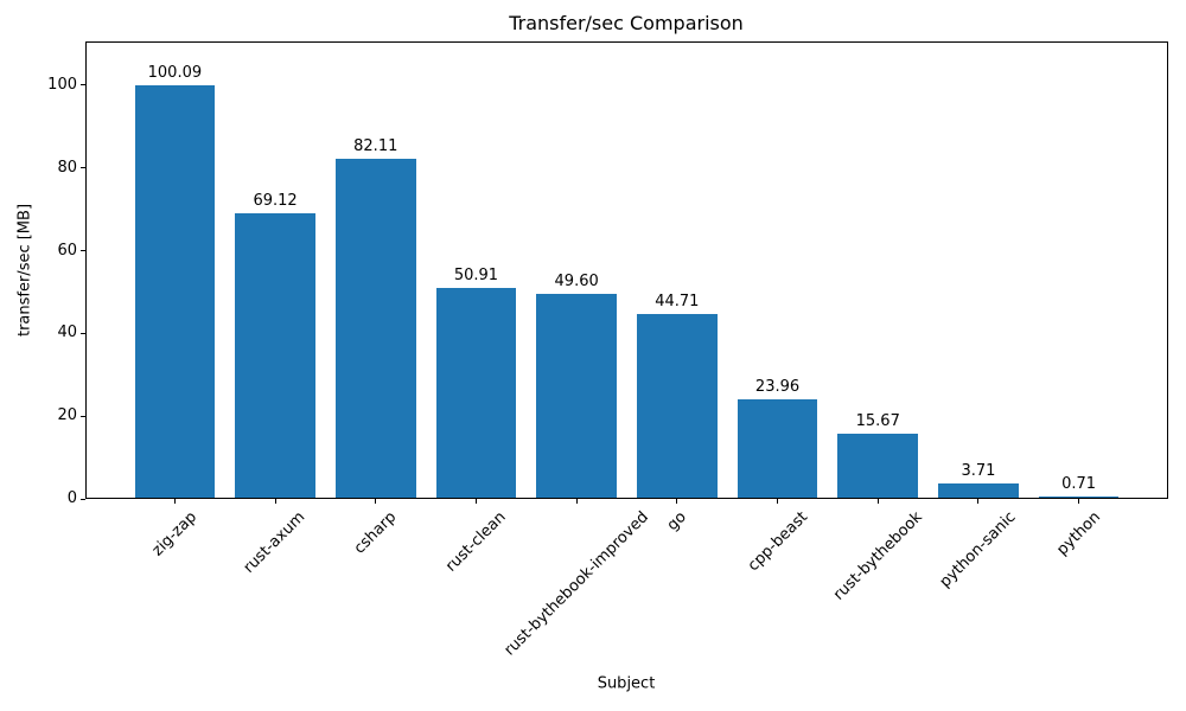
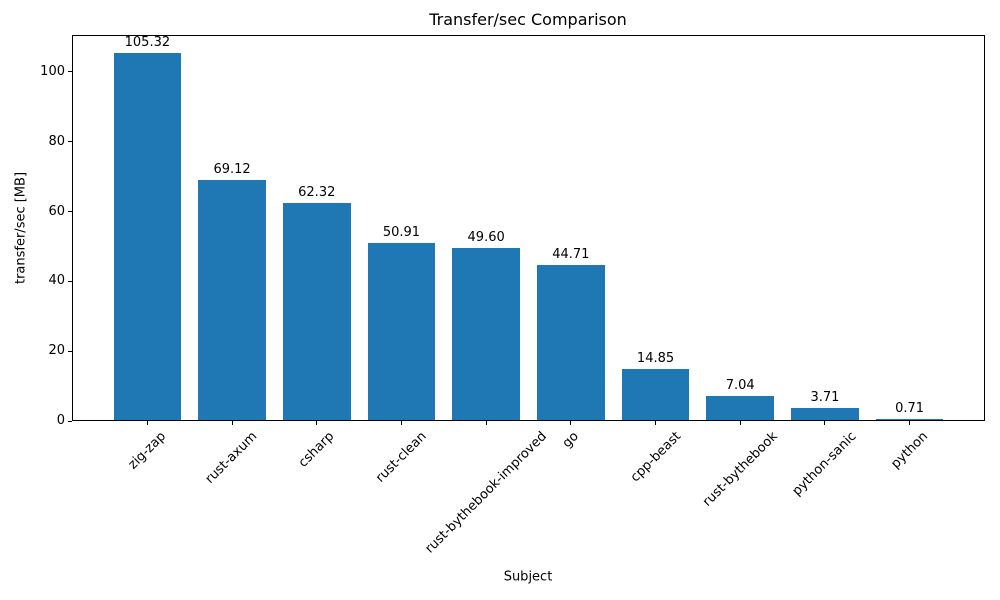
zig-zap: 100.09 -> 105.32
csharp: 82.11 -> 62.32
cpp-beast: 23.96 -> 14.85
rust-bythebook: 15.67 -> 7.04
